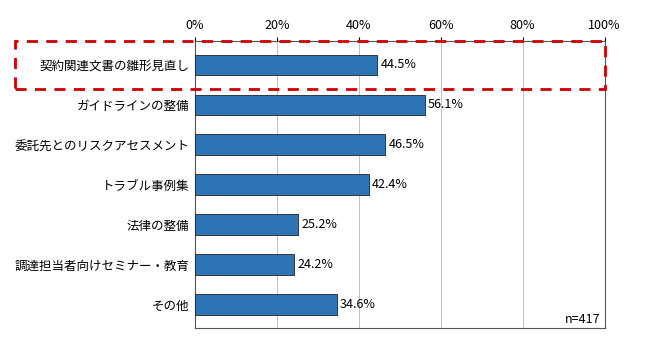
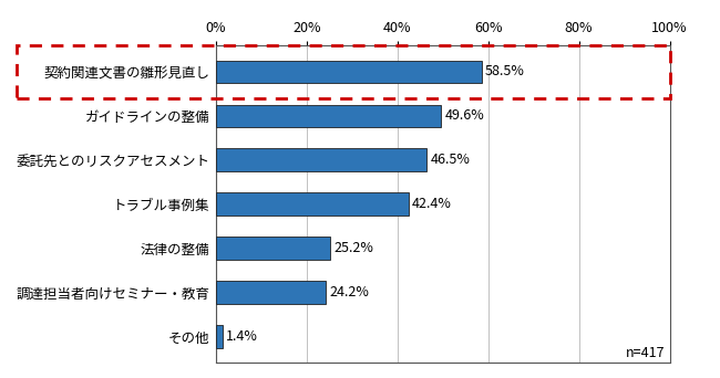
契約関連文書の雛形見直し: 44.5% -> 58.5%
ガイドラインの整備: 56.1% -> 49.6%
その他: 34.6% -> 1.4%
